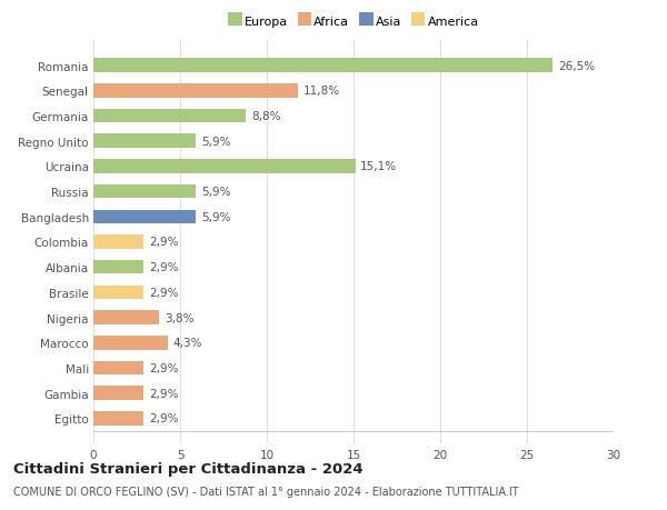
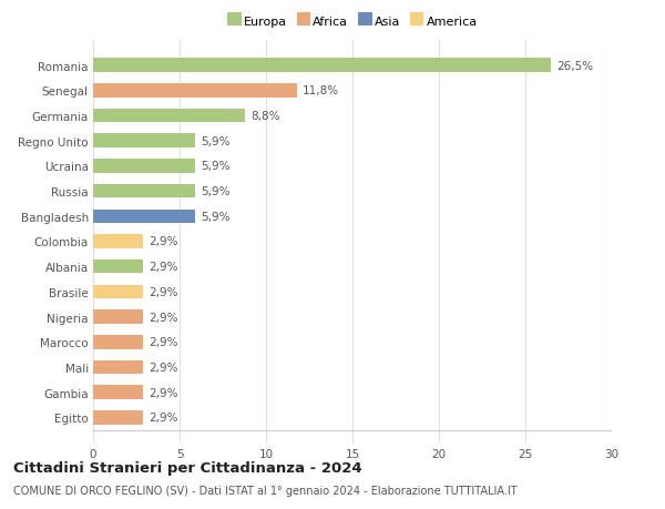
Ucraina: 15,1% -> 5,9%
Nigeria: 3,8% -> 2,9%
Marocco: 4,3% -> 2,9%
